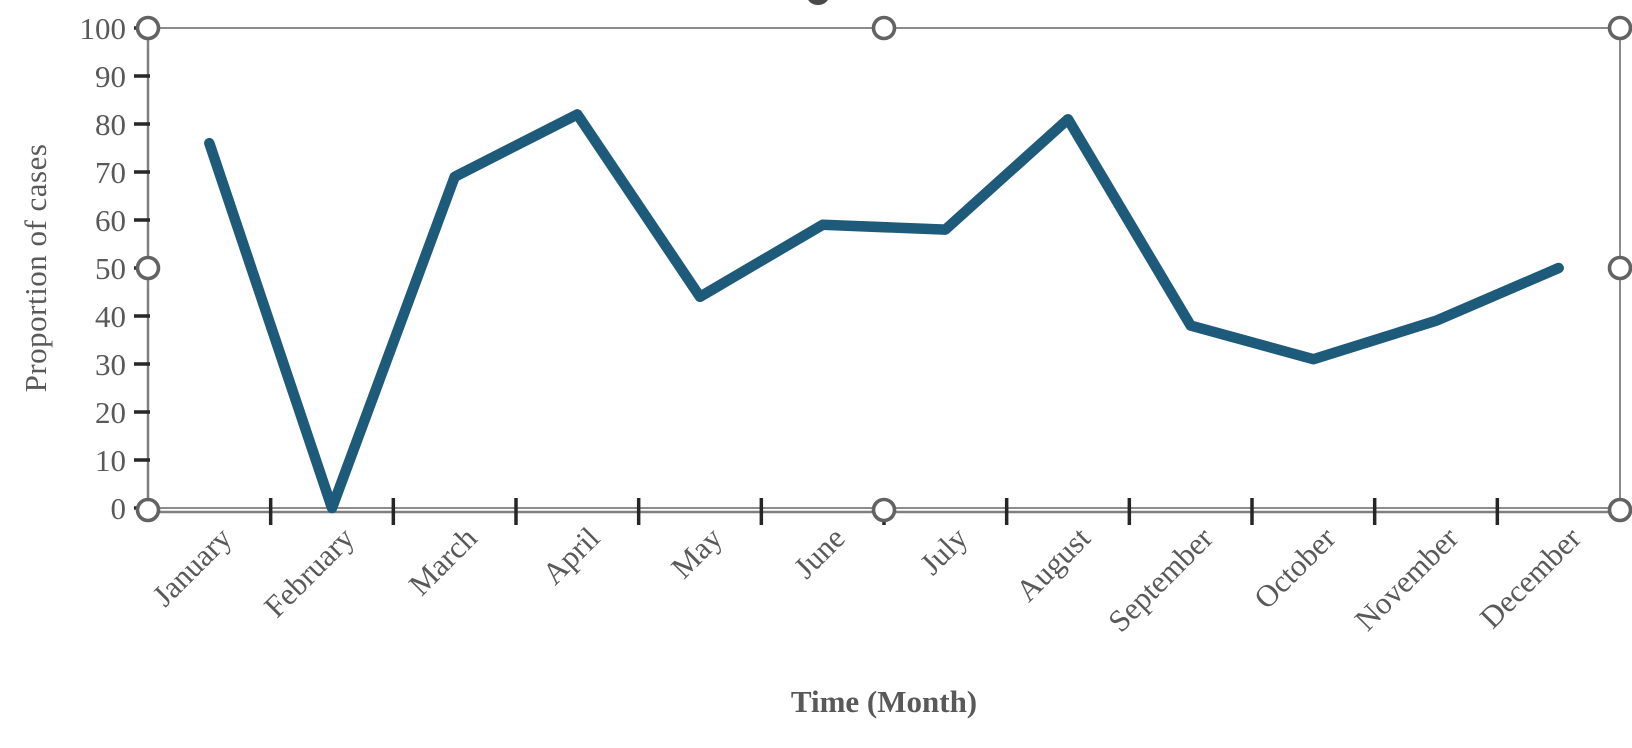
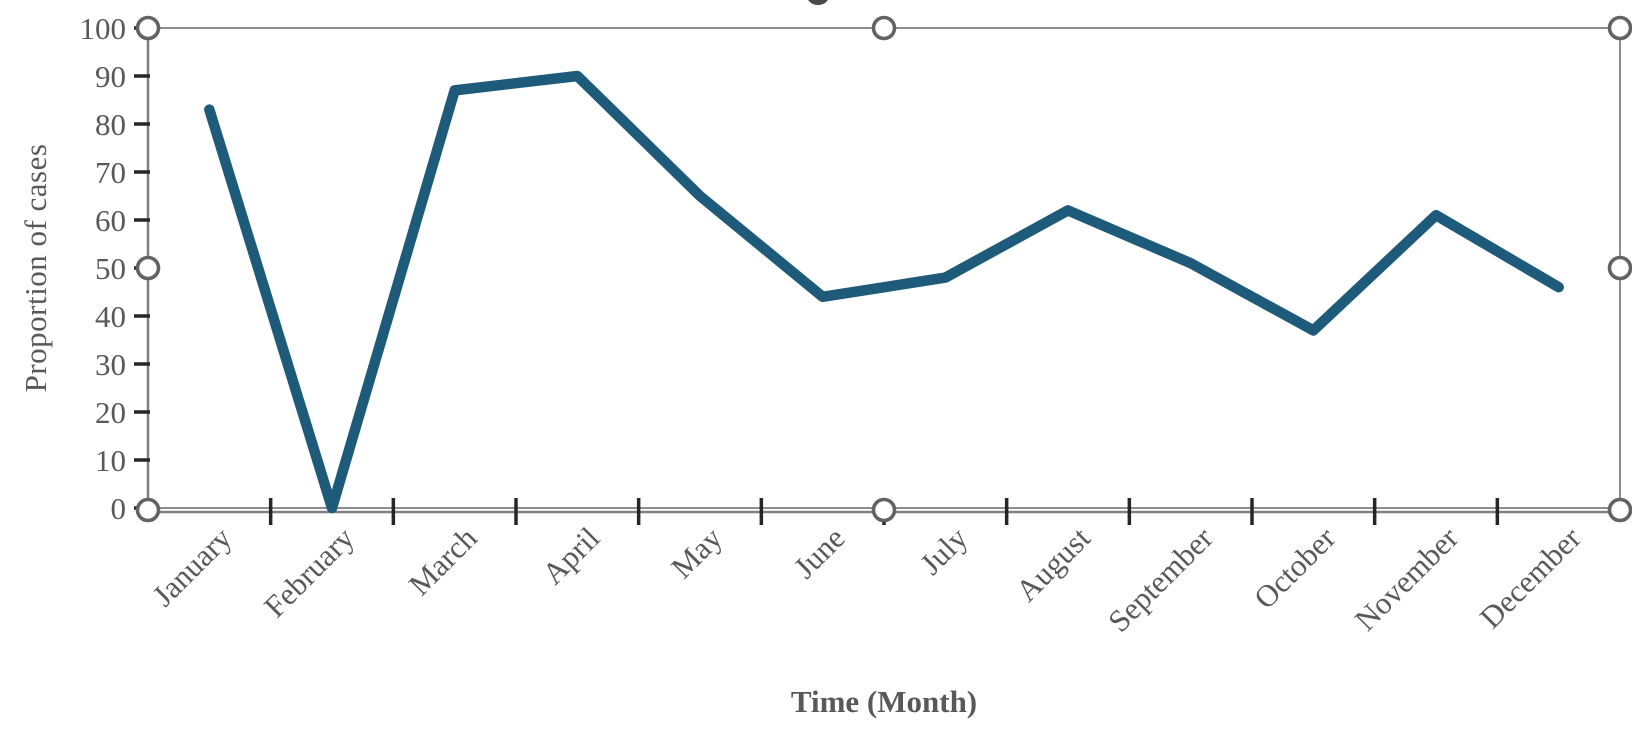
January: 76 -> 83
March: 69 -> 87
April: 82 -> 90
May: 44 -> 65
June: 59 -> 44
July: 58 -> 48
August: 81 -> 62
September: 38 -> 51
October: 31 -> 37
November: 39 -> 61
December: 50 -> 46
